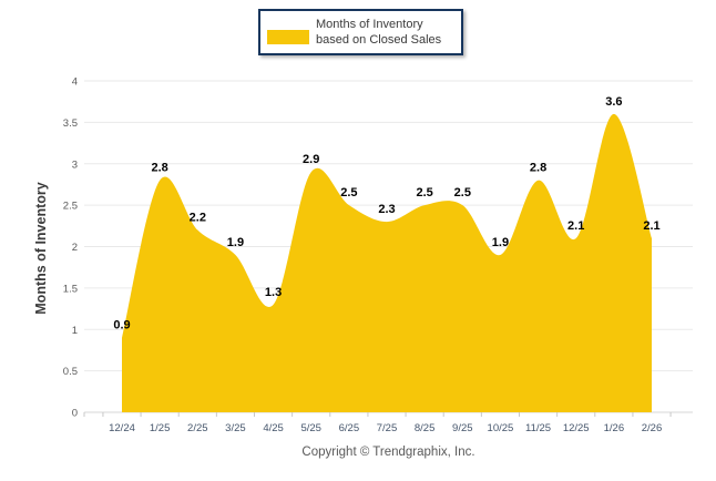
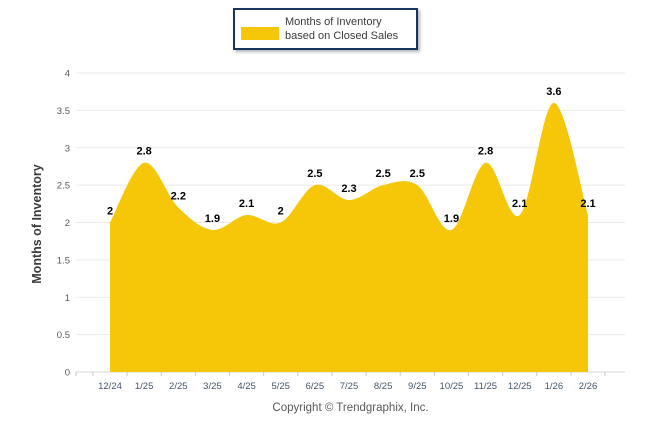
12/24: 0.9 -> 2
4/25: 1.3 -> 2.1
5/25: 2.9 -> 2
